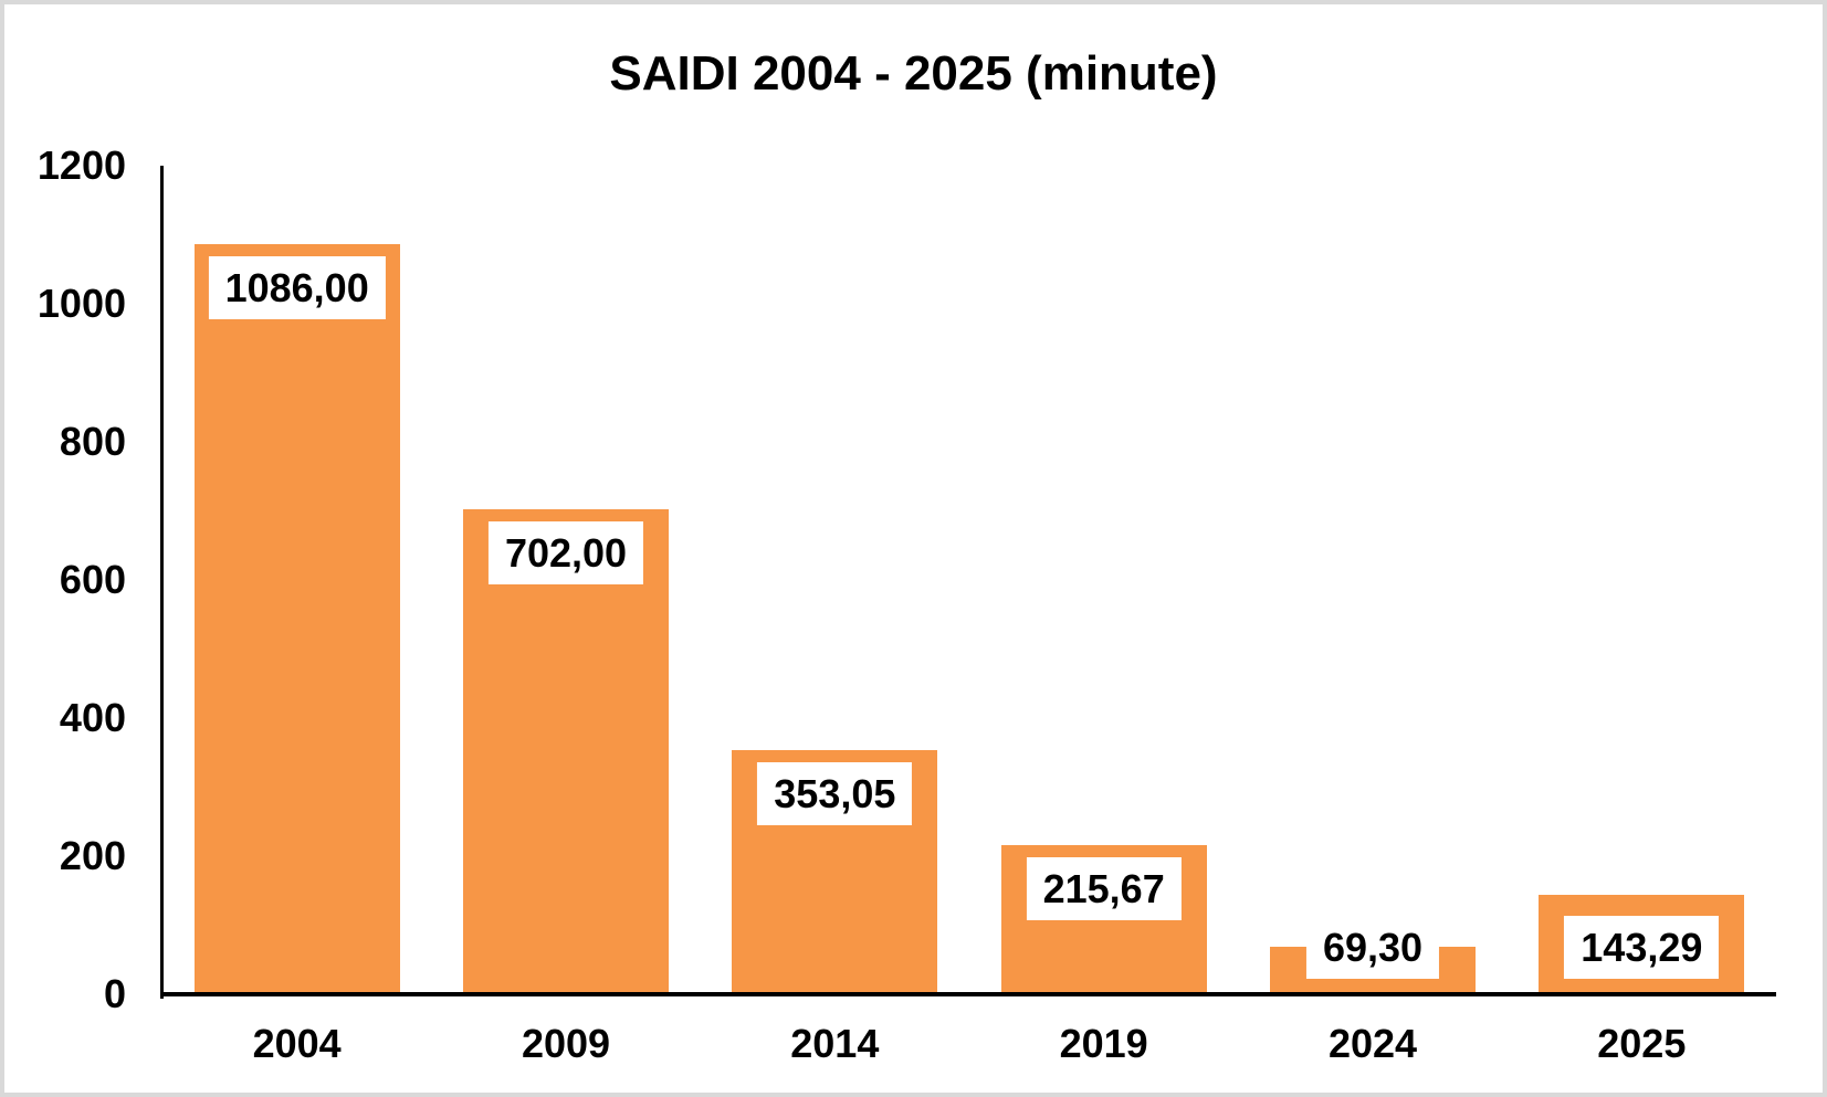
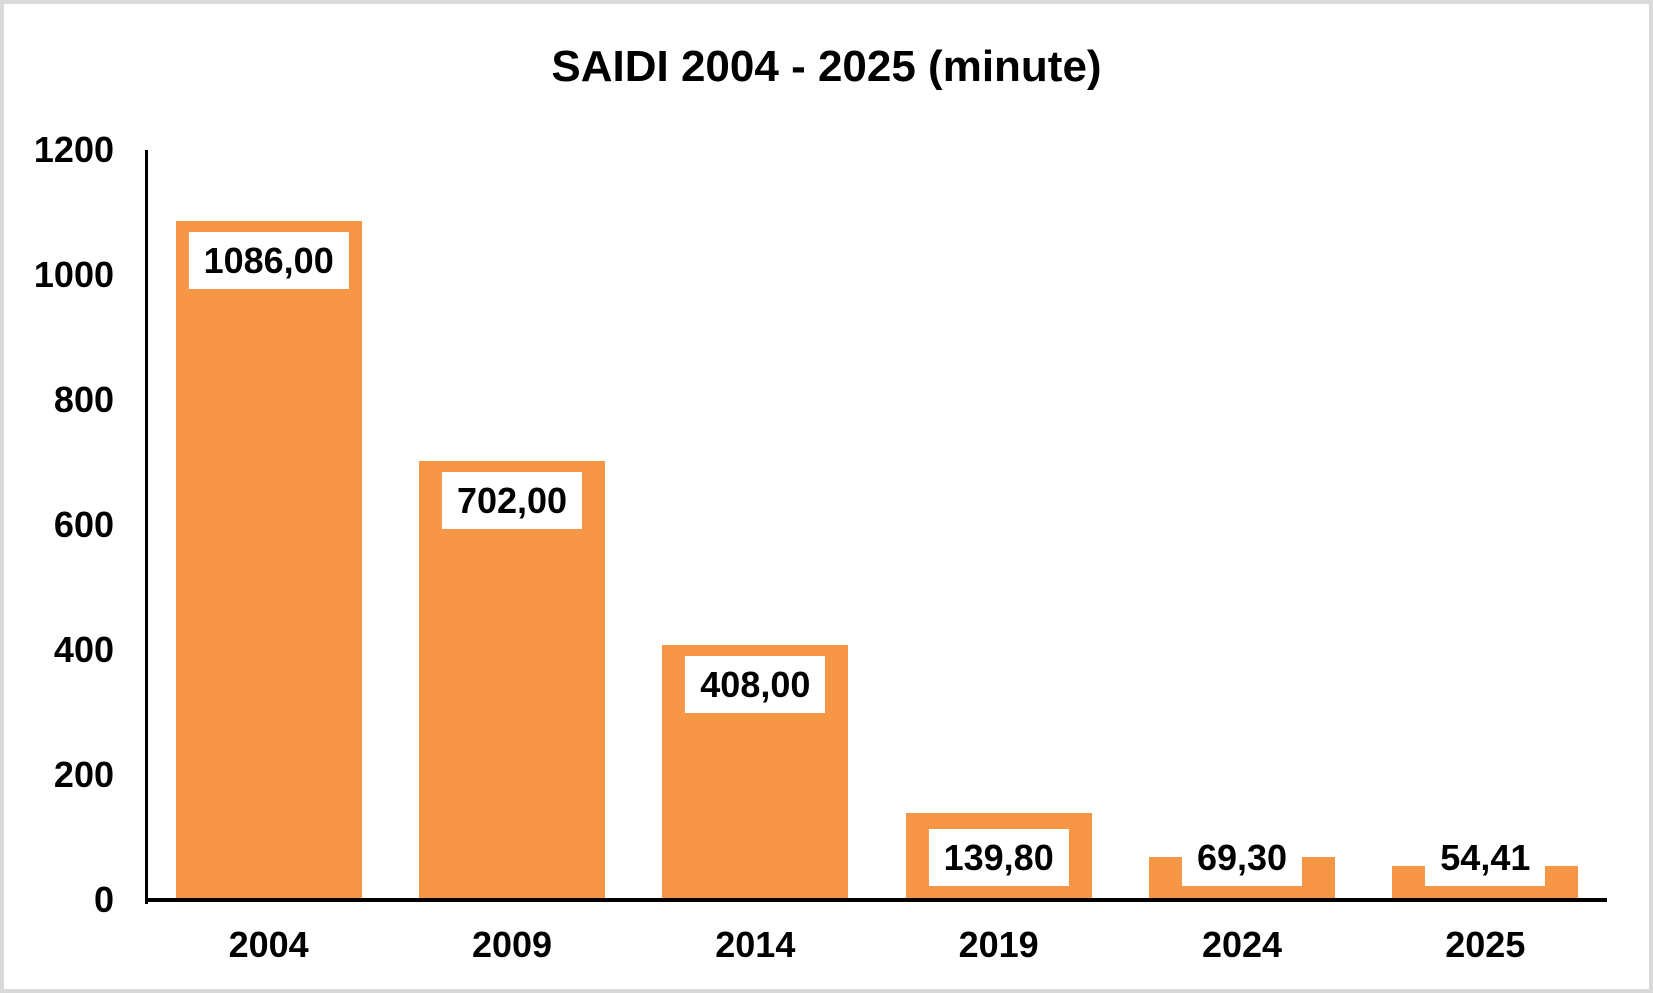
2014: 353,05 -> 408,00
2019: 215,67 -> 139,80
2025: 143,29 -> 54,41
